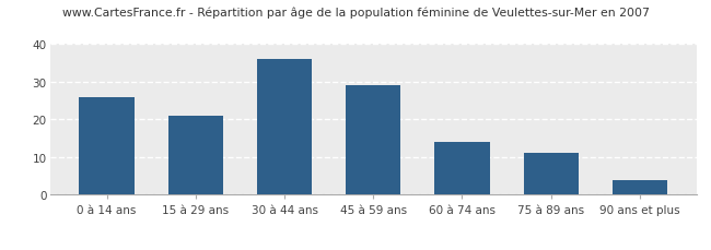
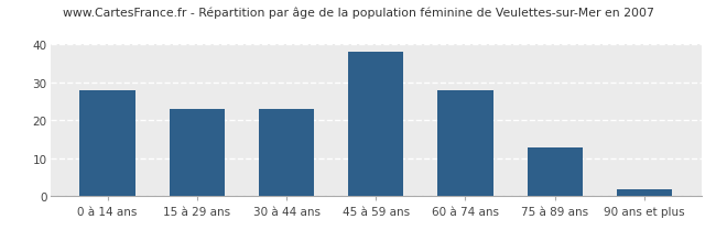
0 à 14 ans: 26 -> 28
15 à 29 ans: 21 -> 23
30 à 44 ans: 36 -> 23
45 à 59 ans: 29 -> 38
60 à 74 ans: 14 -> 28
75 à 89 ans: 11 -> 13
90 ans et plus: 4 -> 2
